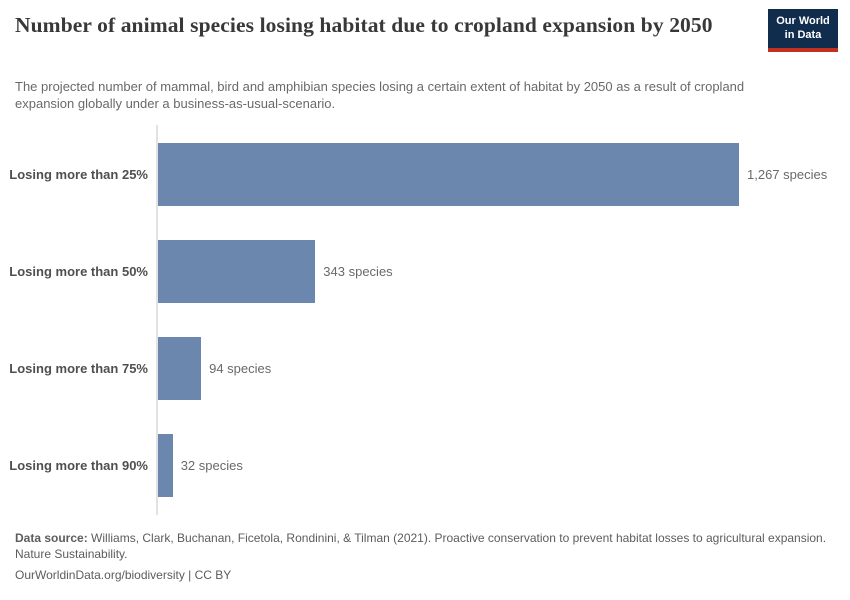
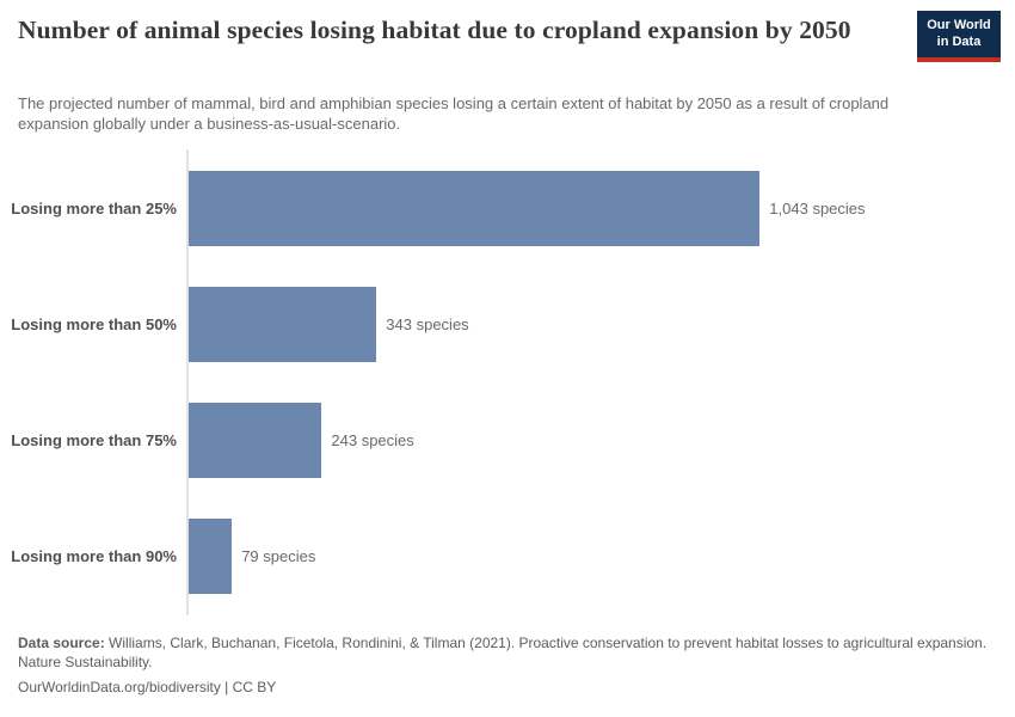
Losing more than 25%: 1,267 -> 1,043
Losing more than 75%: 94 -> 243
Losing more than 90%: 32 -> 79
